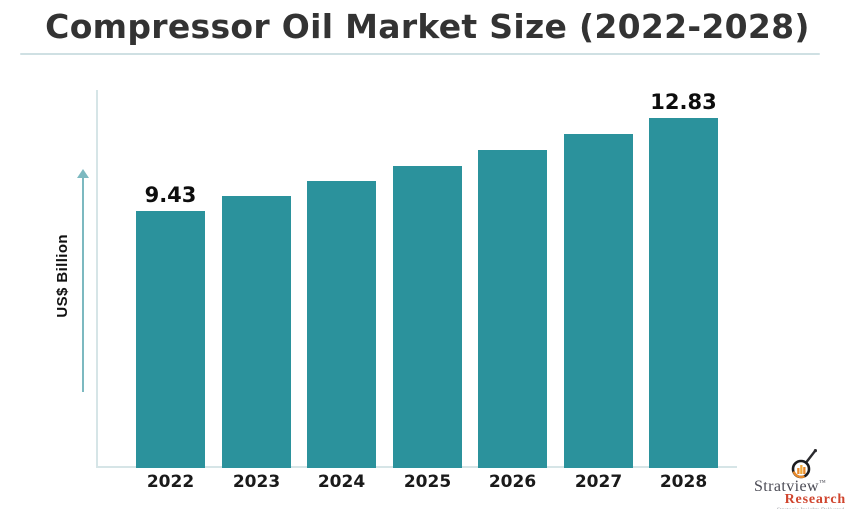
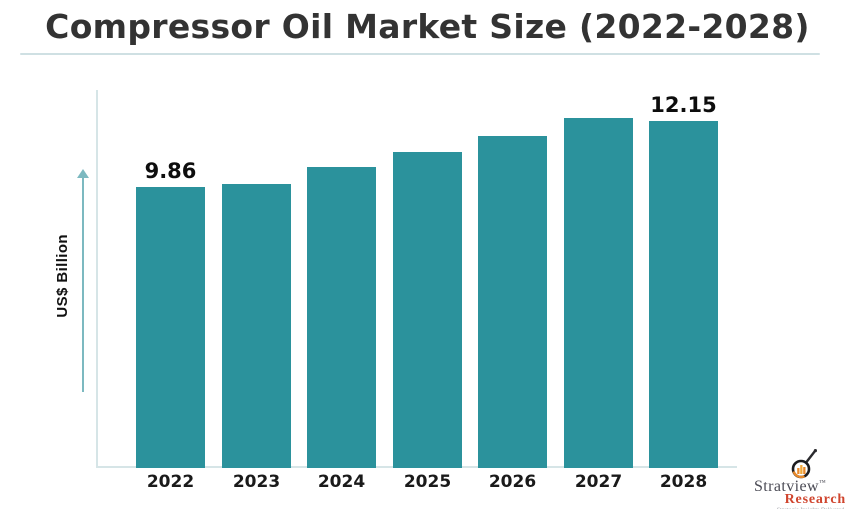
2022: 9.43 -> 9.86
2028: 12.83 -> 12.15
